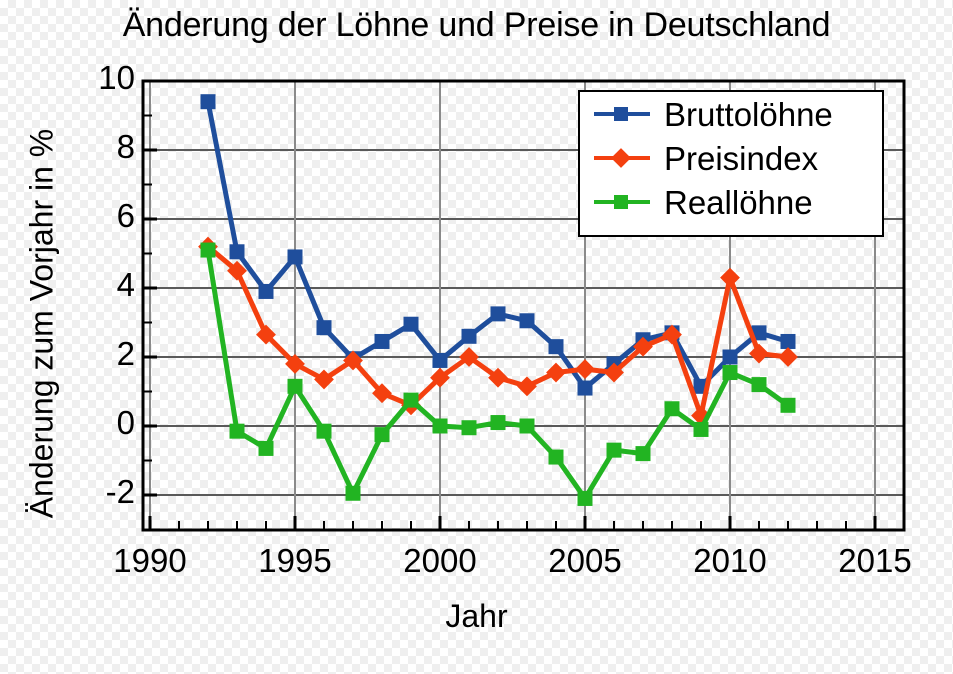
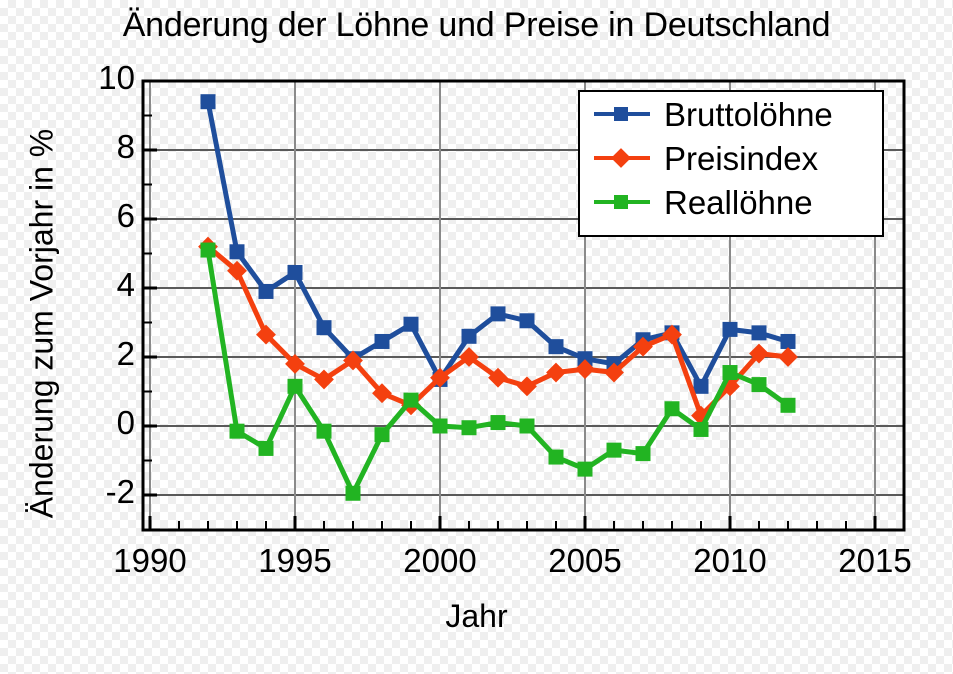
Bruttolöhne/1995: 4.9 -> 4.5
Bruttolöhne/2000: 1.9 -> 1.4
Bruttolöhne/2005: 1.1 -> 1.9
Reallöhne/2005: -2.1 -> -1.2
Bruttolöhne/2010: 2.0 -> 2.8
Preisindex/2010: 4.3 -> 1.1
